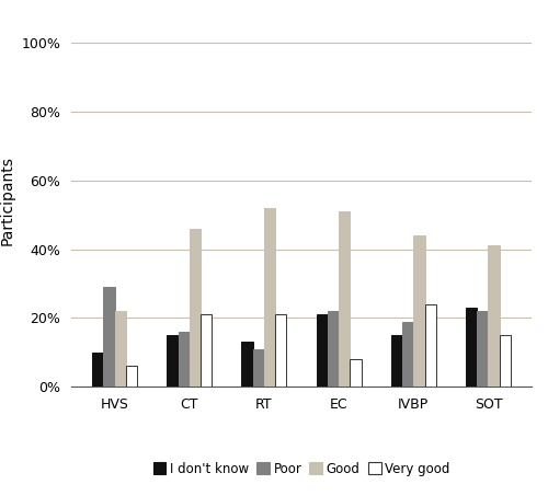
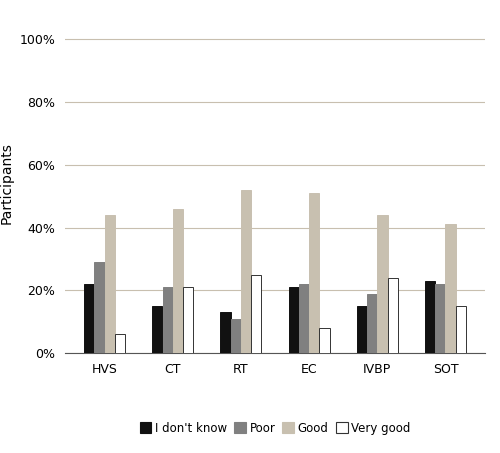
I don't know/HVS: 10% -> 22%
Good/HVS: 22% -> 44%
Poor/CT: 16% -> 21%
Very good/RT: 21% -> 25%
